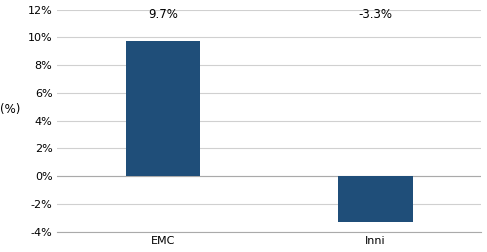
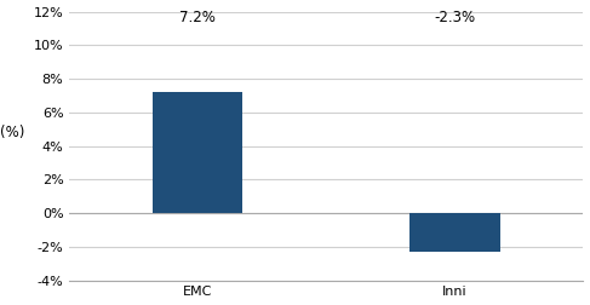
EMC: 9.7% -> 7.2%
Inni: -3.3% -> -2.3%
